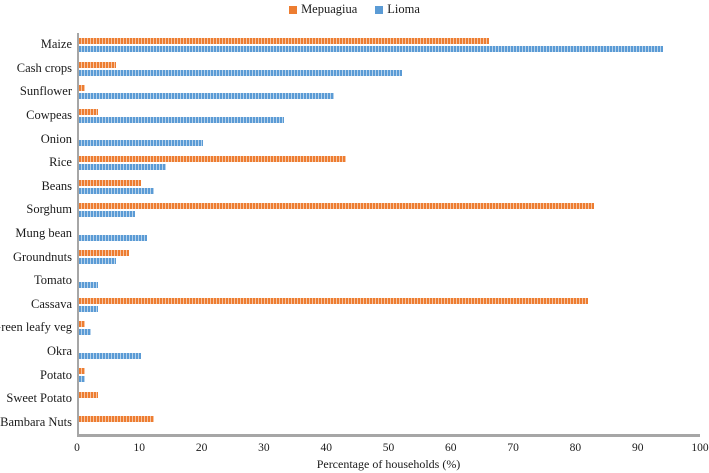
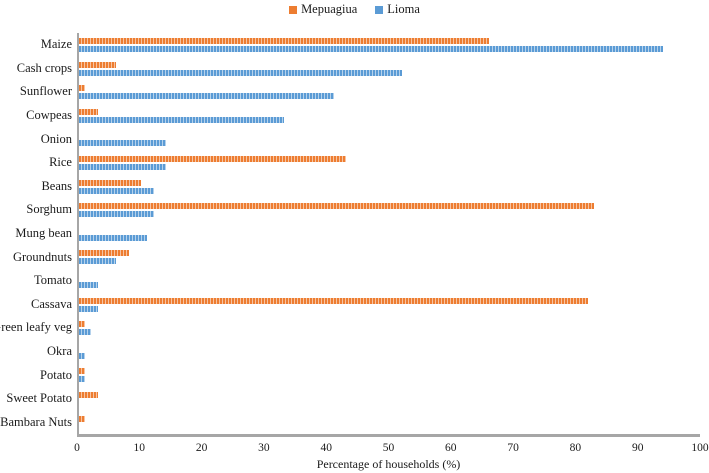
Lioma/Onion: 20 -> 14
Lioma/Sorghum: 9 -> 12
Lioma/Okra: 10 -> 1
Mepuagiua/Bambara Nuts: 12 -> 1
